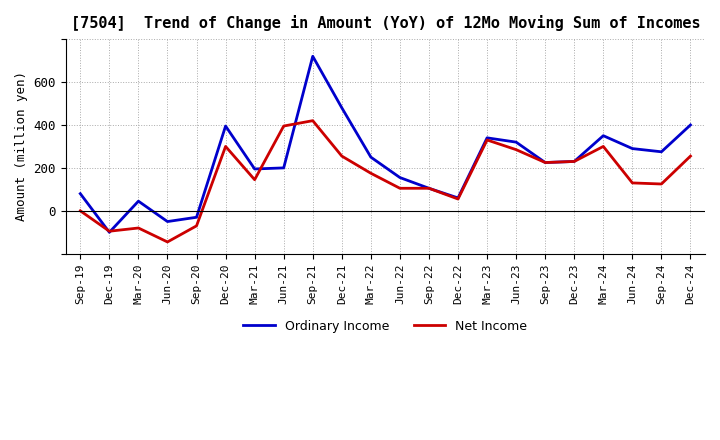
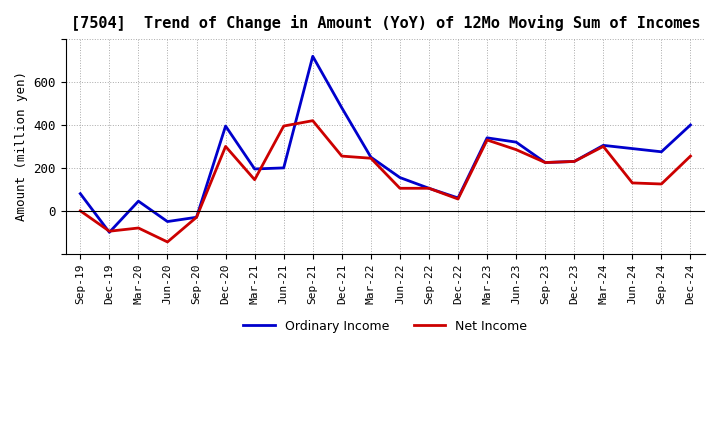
Net Income/Sep-20: -70 -> -30
Net Income/Mar-22: 175 -> 245
Ordinary Income/Mar-24: 350 -> 305
